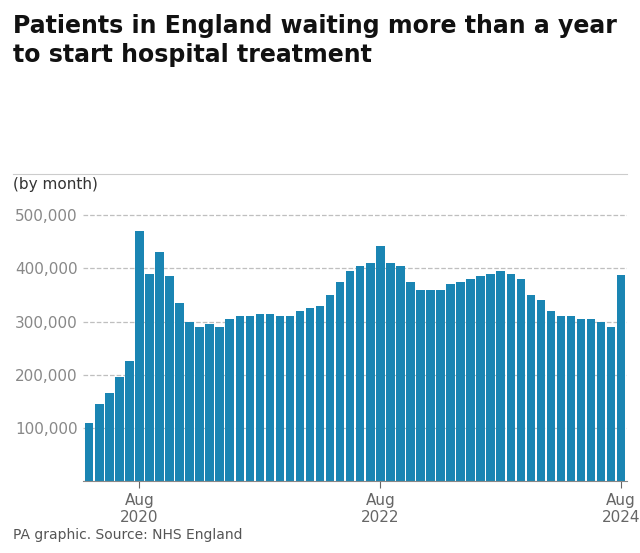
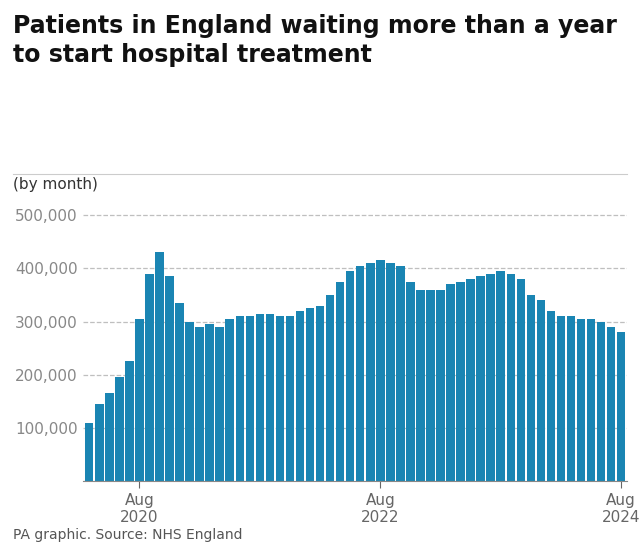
Aug 2020: 470,000 -> 305,000
Aug 2022: 442,000 -> 415,000
Aug 2024: 388,000 -> 280,000
